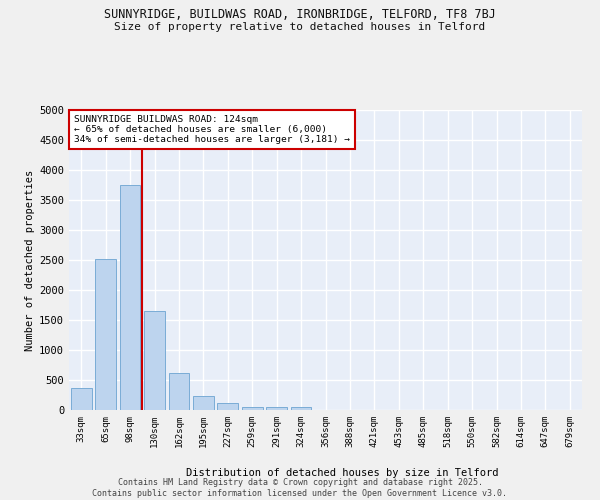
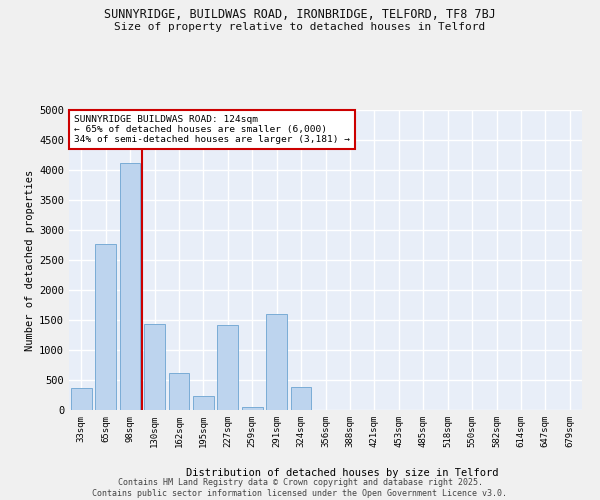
65sqm: 2520 -> 2760
98sqm: 3750 -> 4120
130sqm: 1650 -> 1440
227sqm: 110 -> 1420
291sqm: 50 -> 1600
324sqm: 50 -> 380
